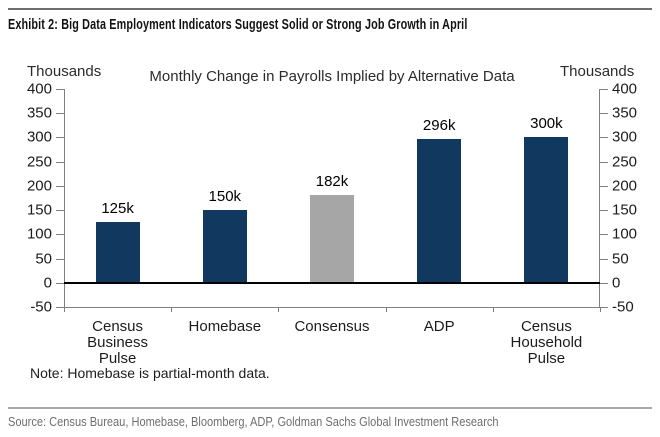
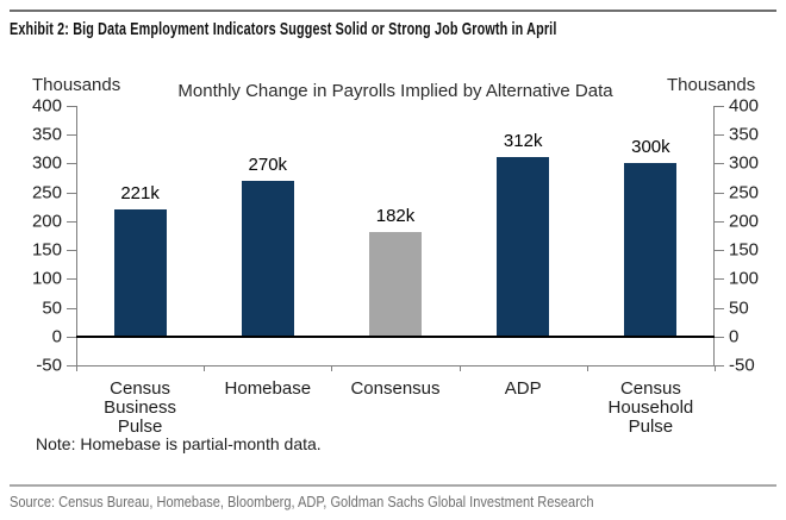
Census Business Pulse: 125k -> 221k
Homebase: 150k -> 270k
ADP: 296k -> 312k
